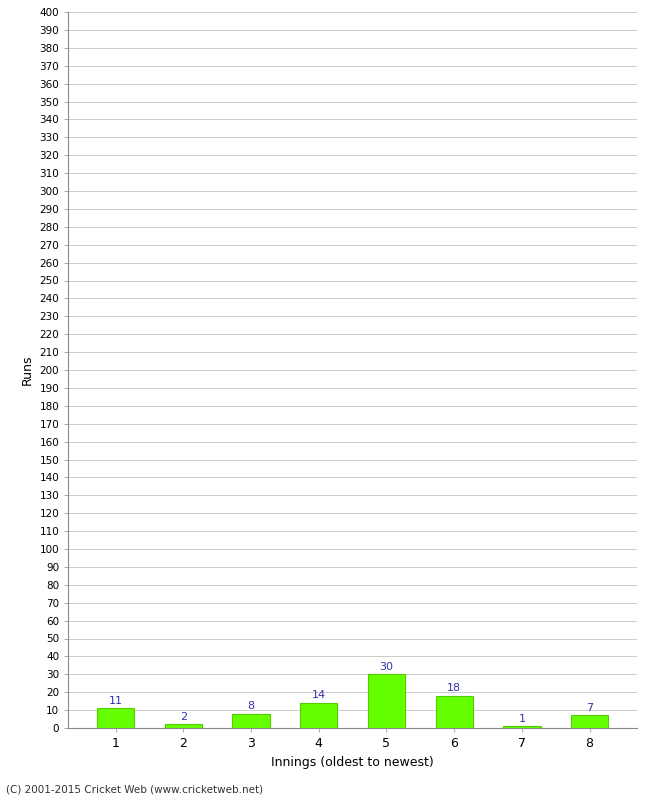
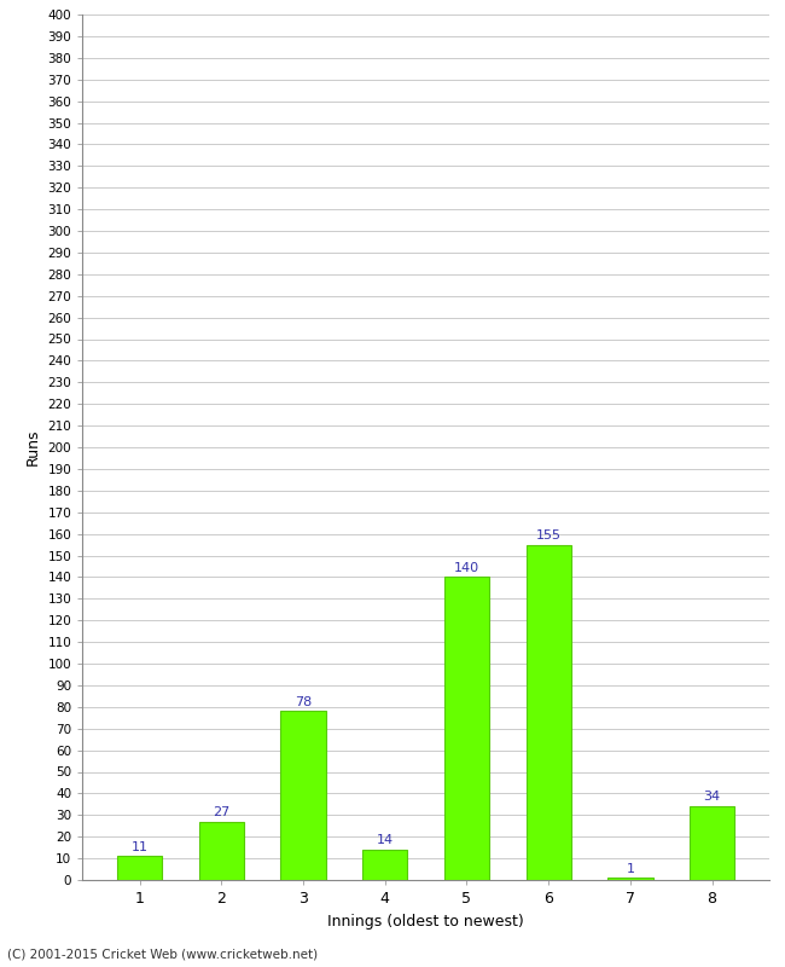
2: 2 -> 27
3: 8 -> 78
5: 30 -> 140
6: 18 -> 155
8: 7 -> 34
